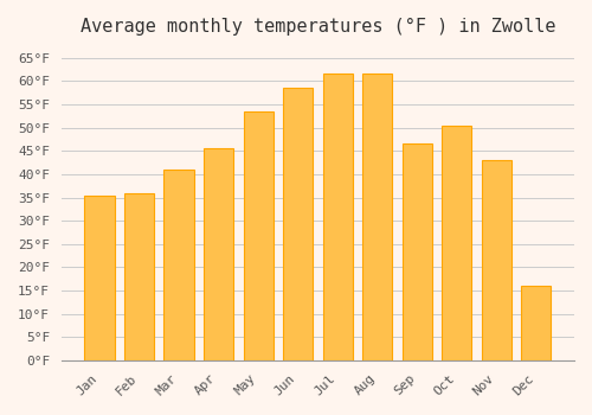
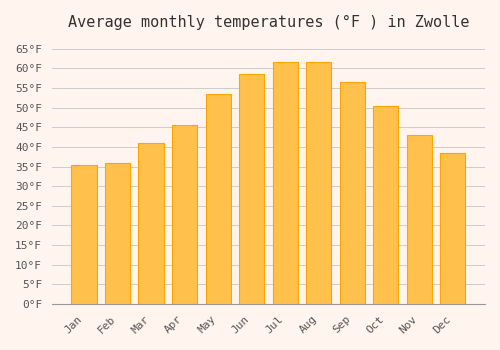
Sep: 46.5°F -> 56.5°F
Dec: 16.0°F -> 38.5°F
